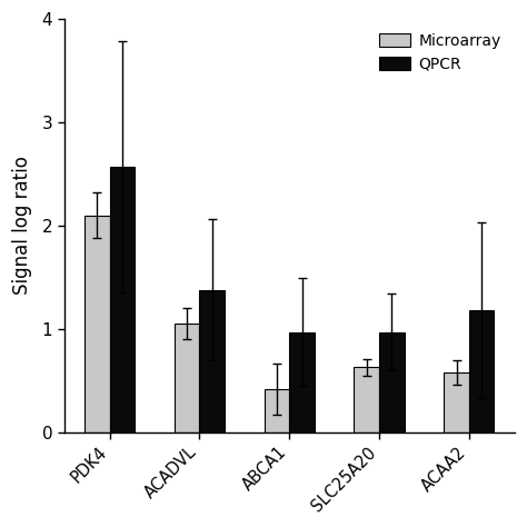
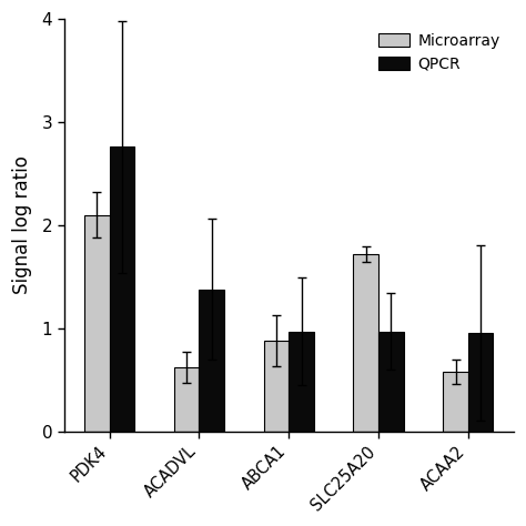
QPCR/PDK4: 2.57 -> 2.76
Microarray/ACADVL: 1.05 -> 0.62
Microarray/ABCA1: 0.42 -> 0.88
Microarray/SLC25A20: 0.63 -> 1.72
QPCR/ACAA2: 1.18 -> 0.96
